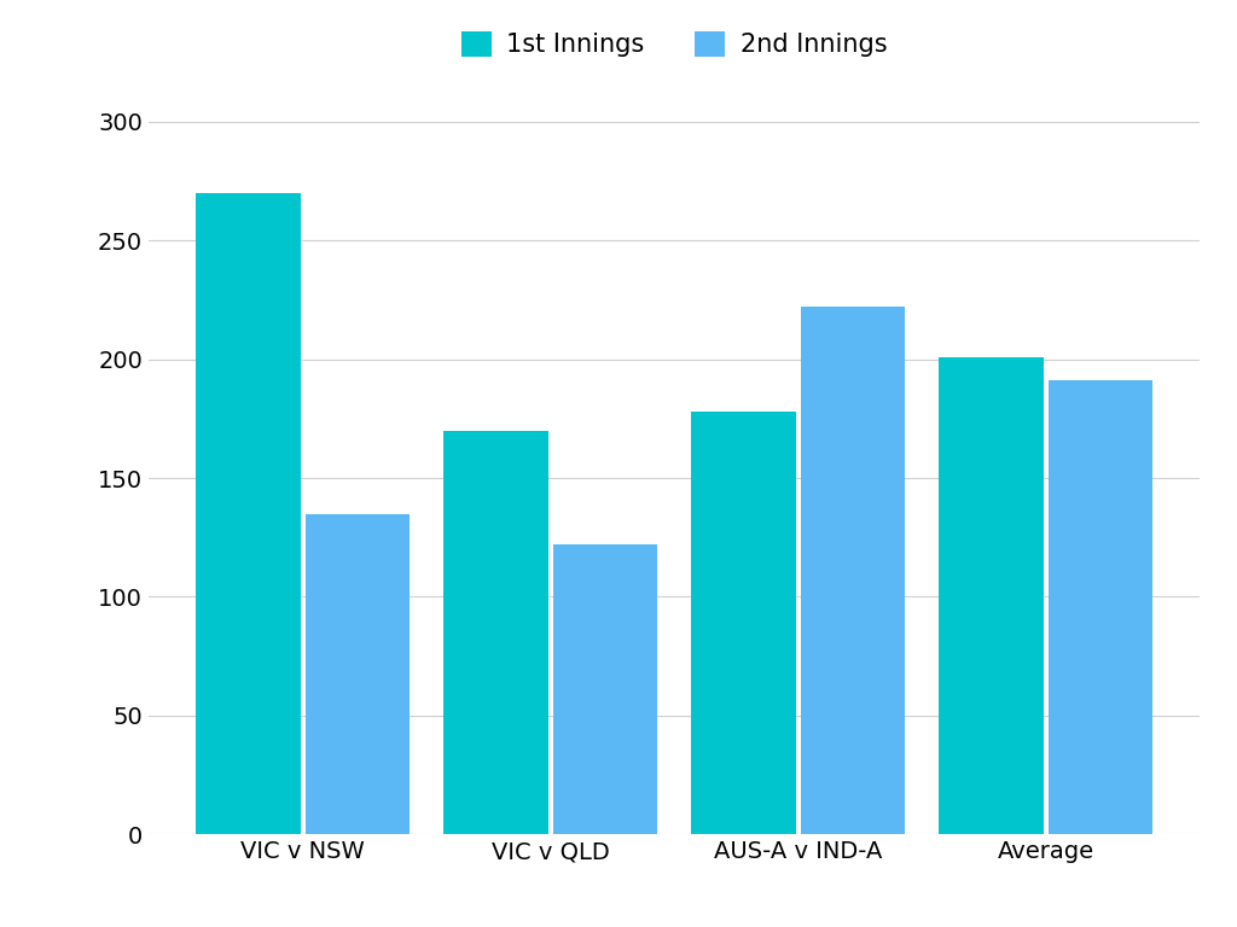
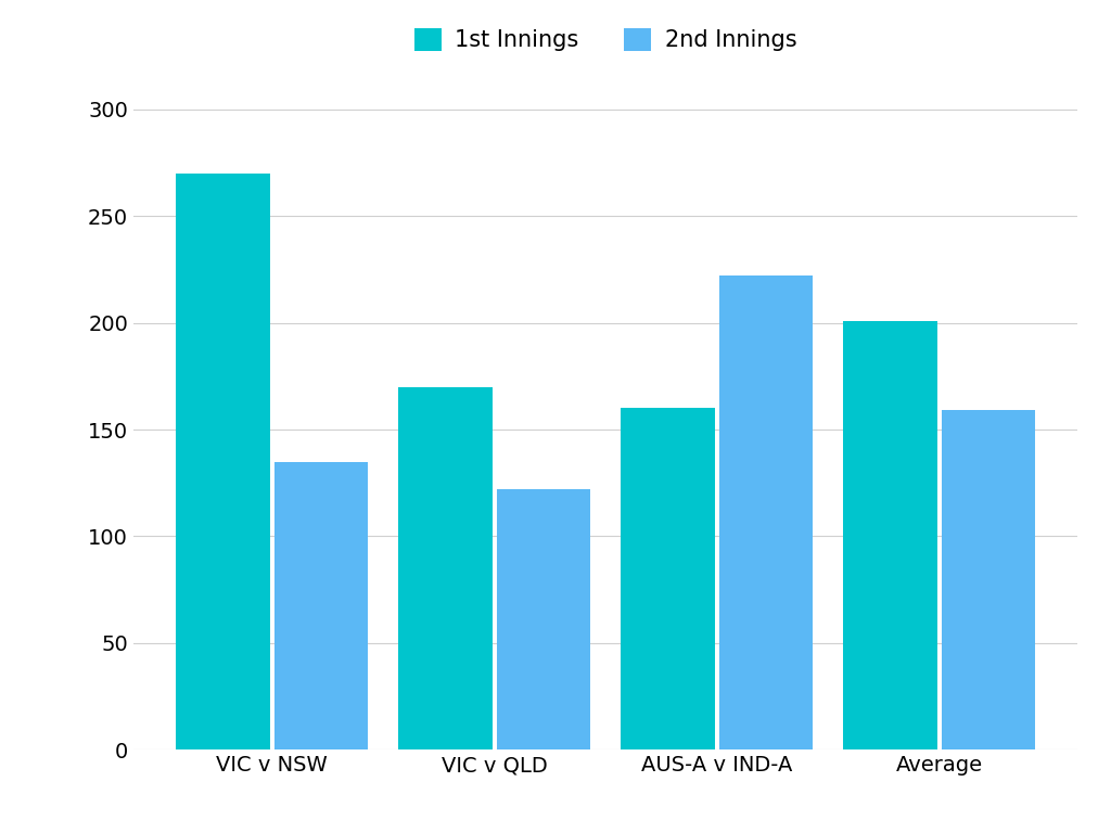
1st Innings/AUS-A v IND-A: 178 -> 160
2nd Innings/Average: 191 -> 159
